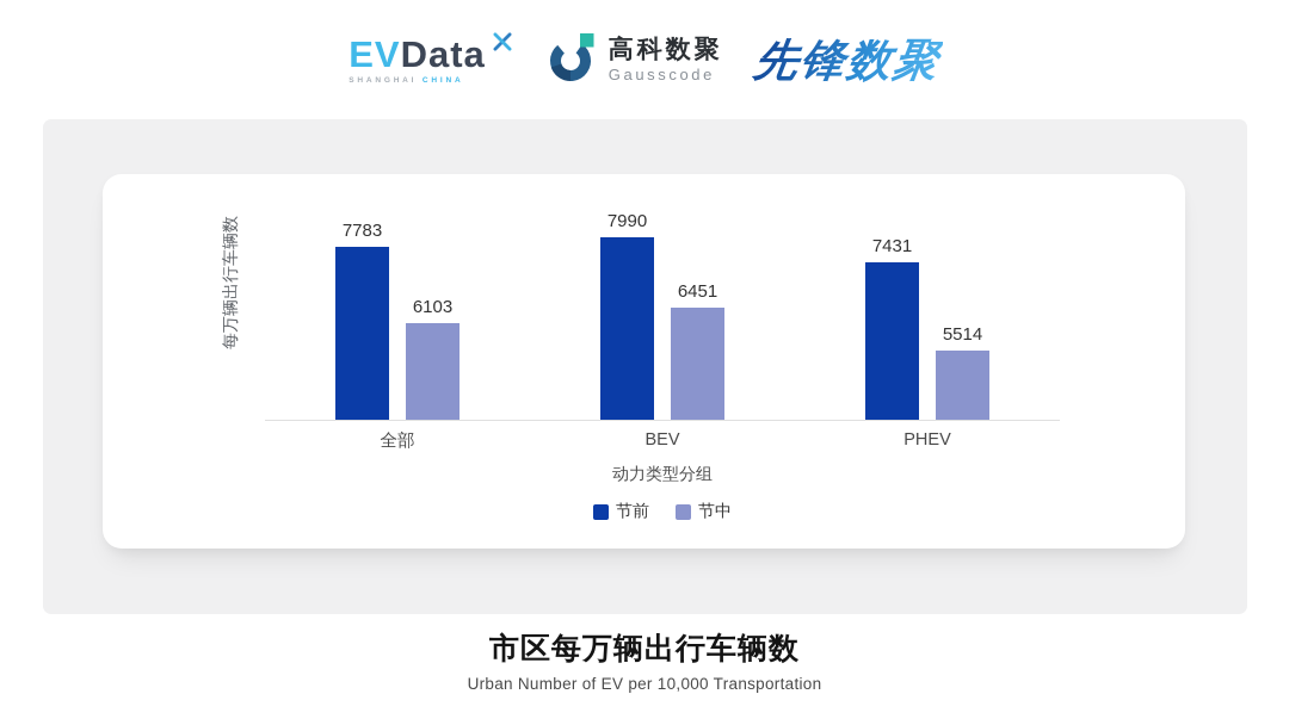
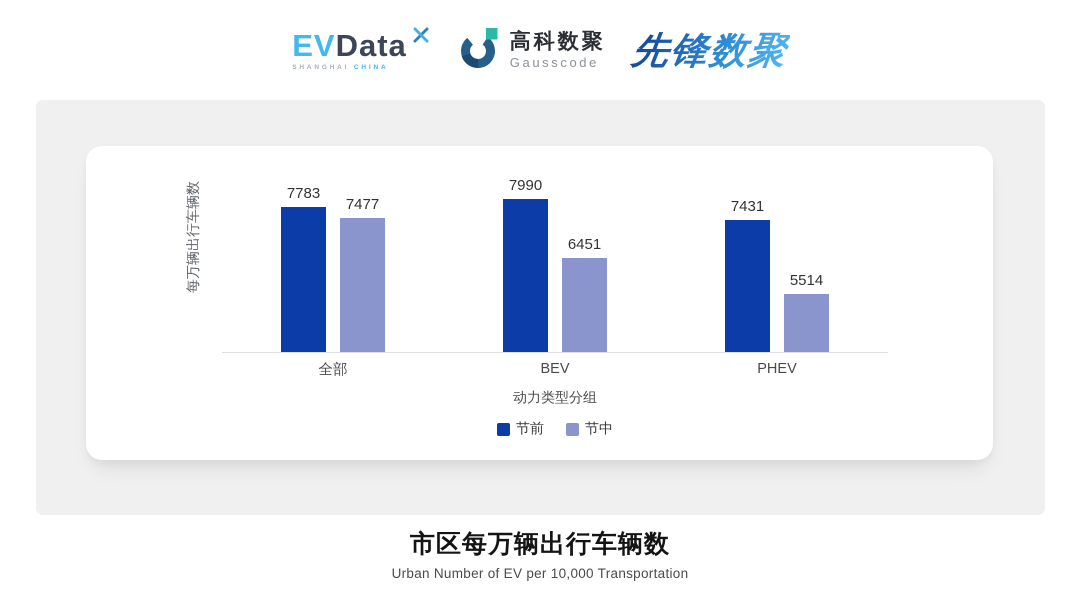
节中/全部: 6103 -> 7477
